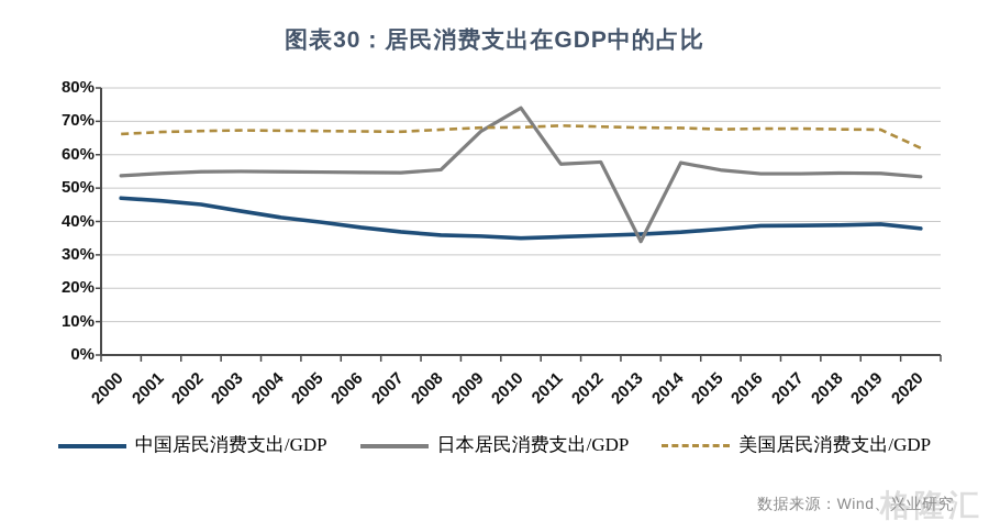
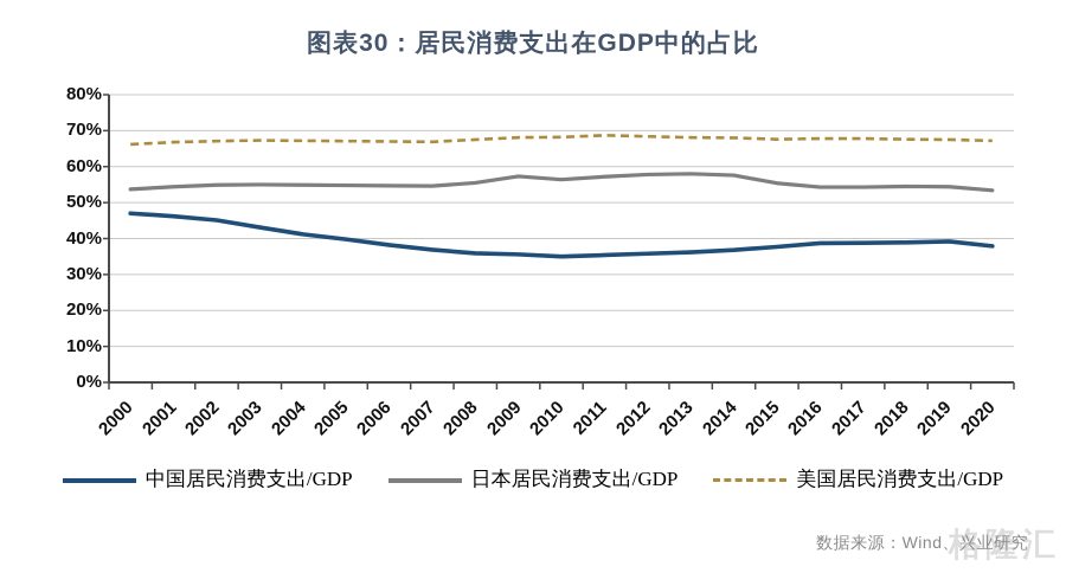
日本居民消费支出/GDP/2009: 67% -> 57%
日本居民消费支出/GDP/2010: 74% -> 56%
日本居民消费支出/GDP/2013: 34% -> 58%
美国居民消费支出/GDP/2020: 62% -> 67%
